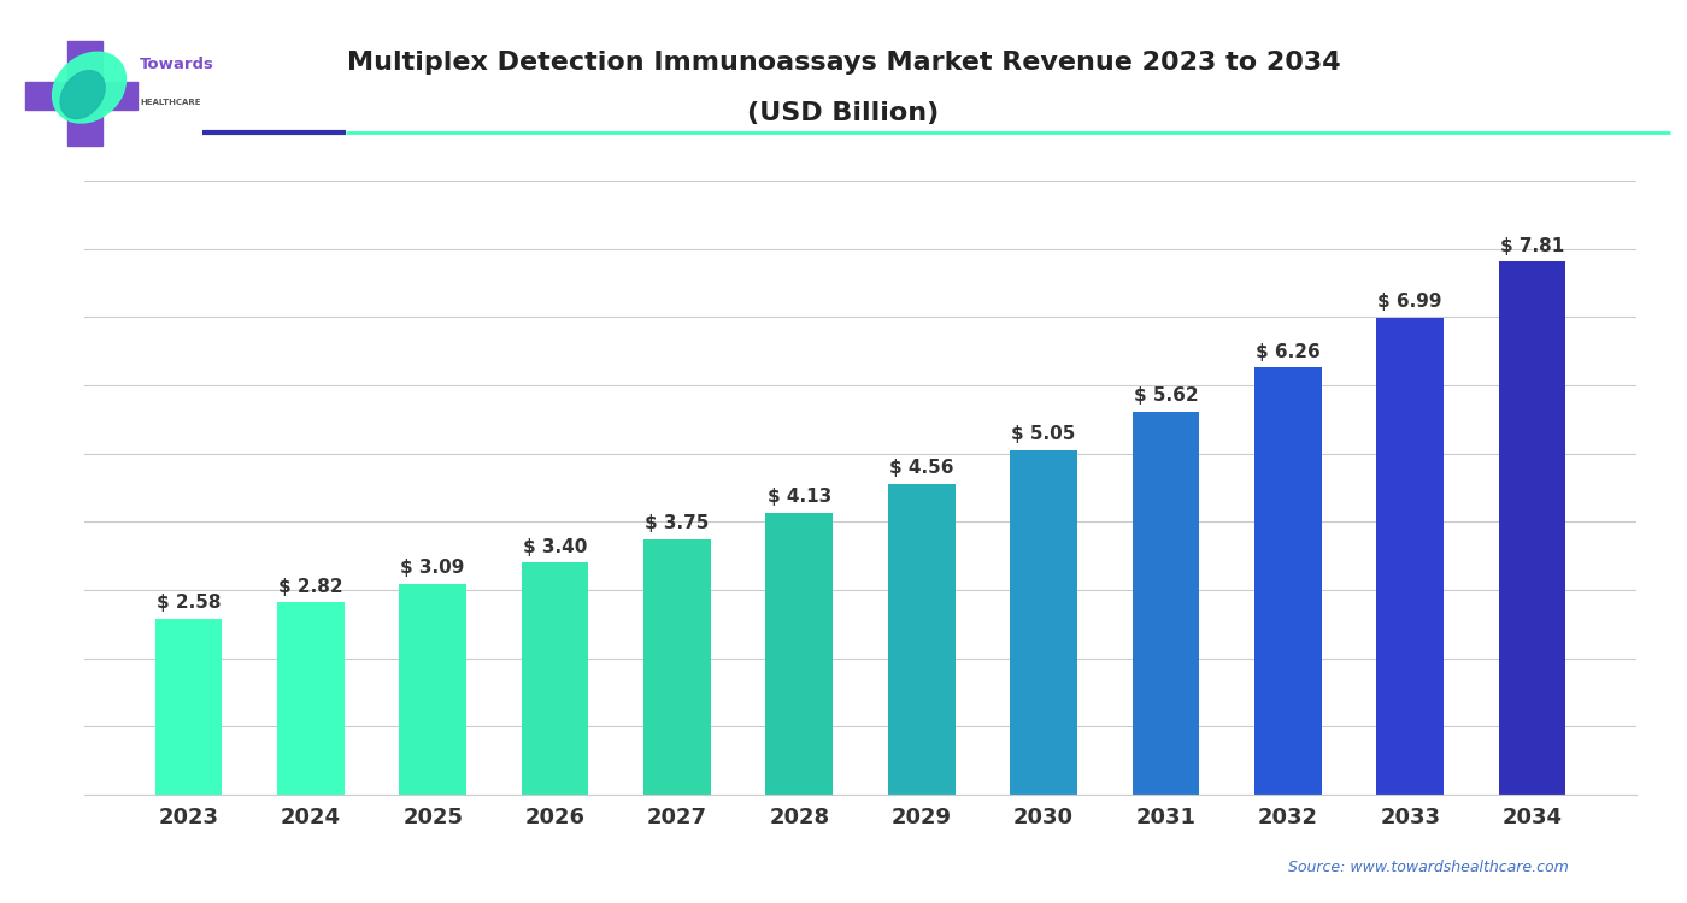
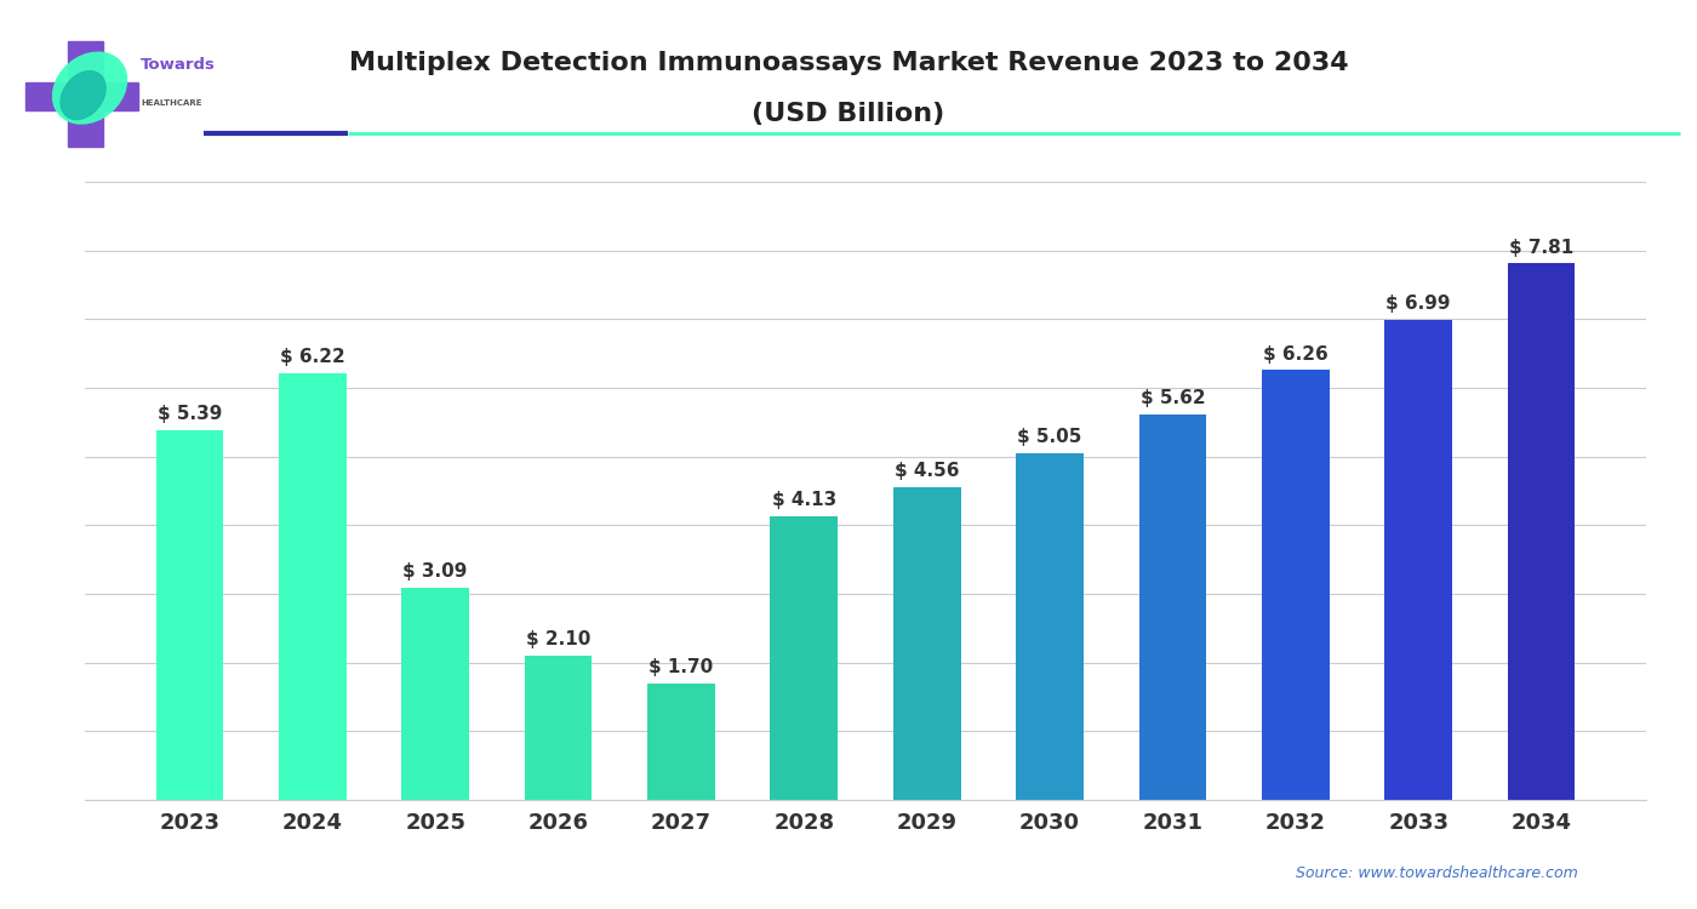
2023: 2.58 -> 5.39
2024: 2.82 -> 6.22
2026: 3.40 -> 2.10
2027: 3.75 -> 1.70
